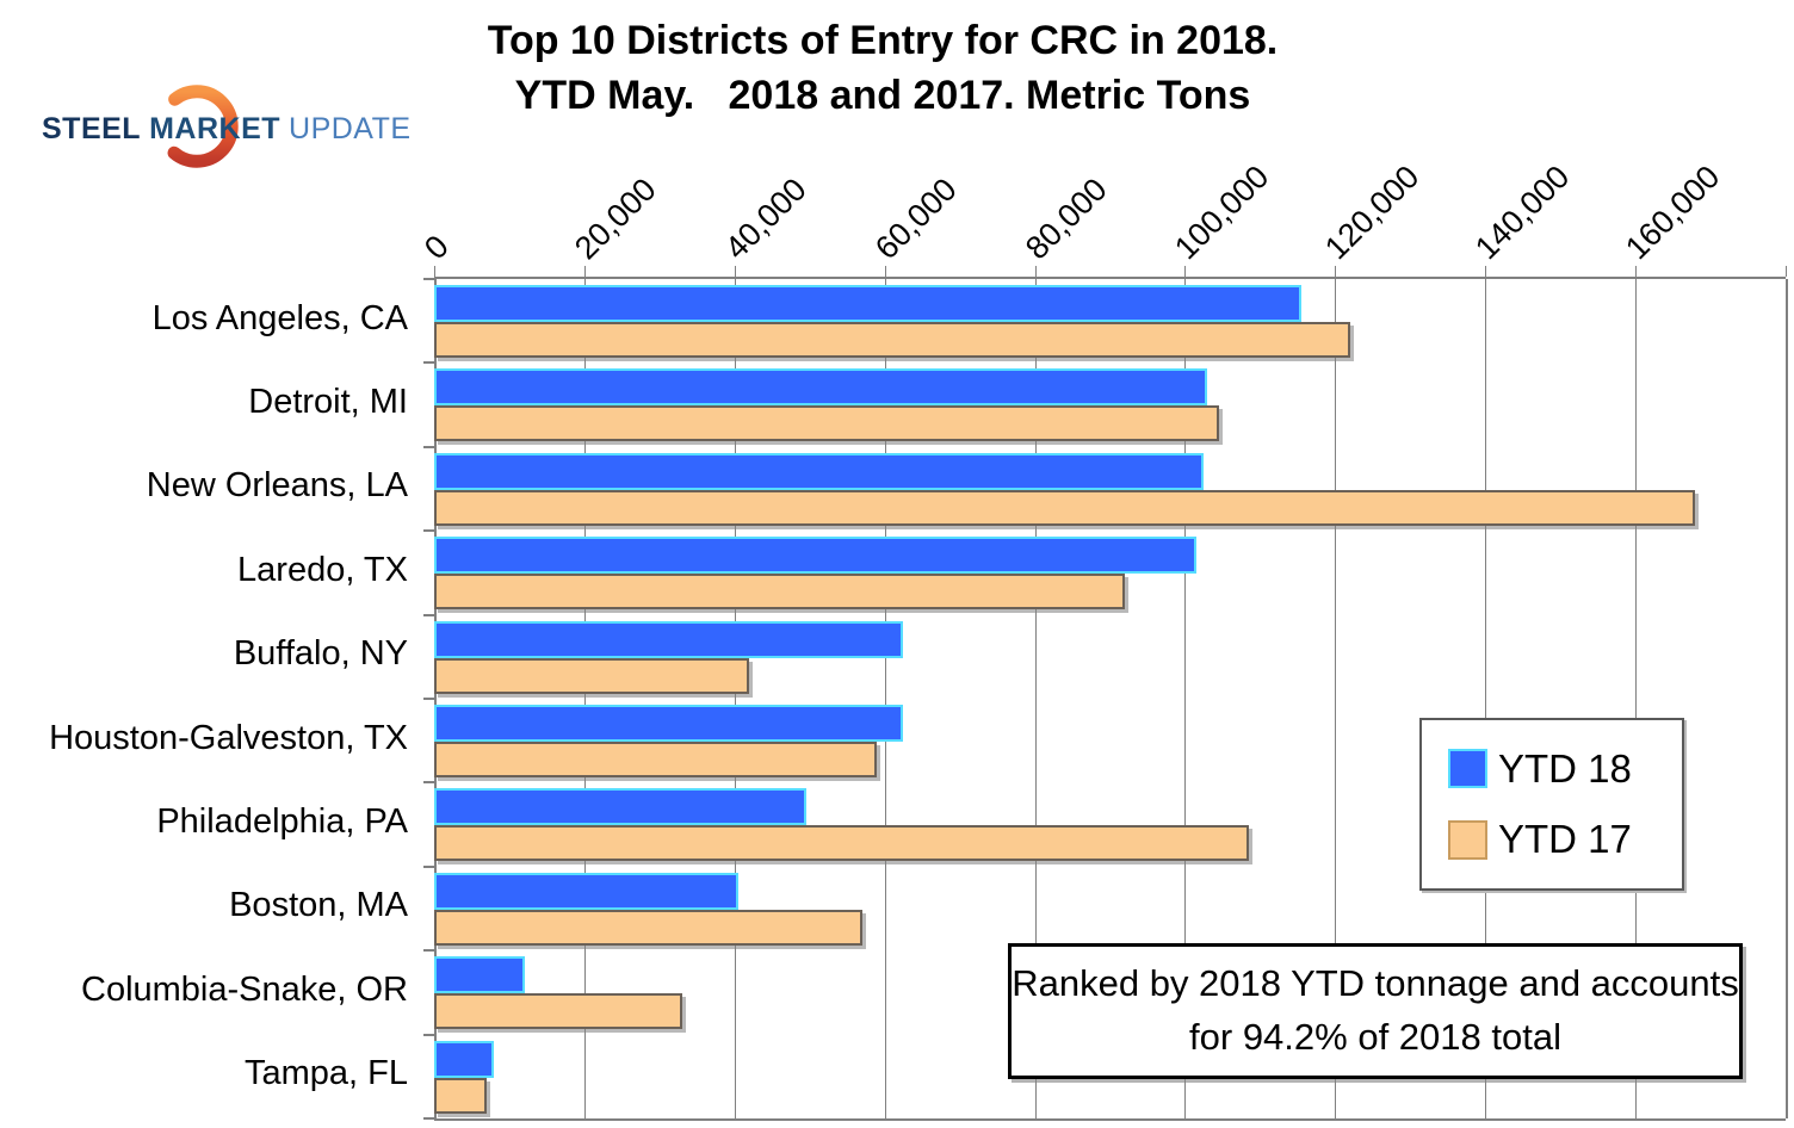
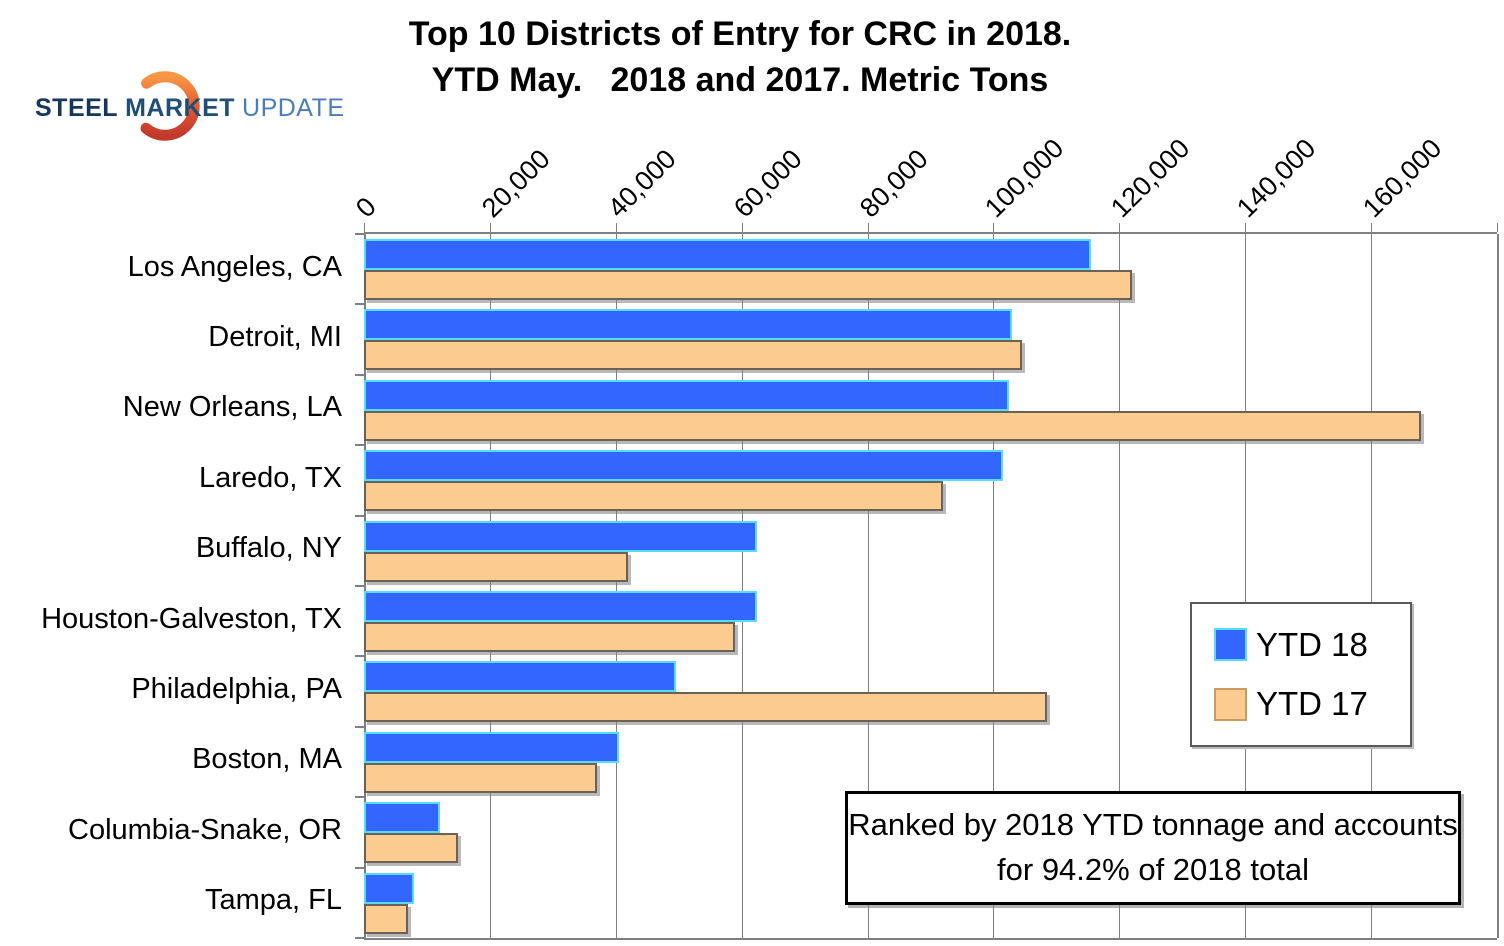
YTD 17/Boston, MA: 57000 -> 37000
YTD 17/Columbia-Snake, OR: 33000 -> 15000
